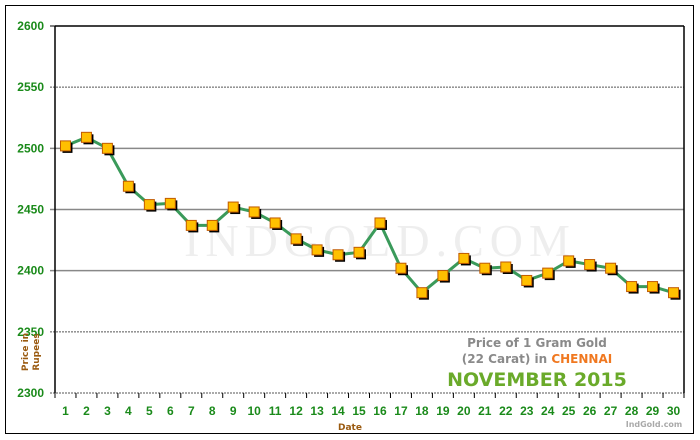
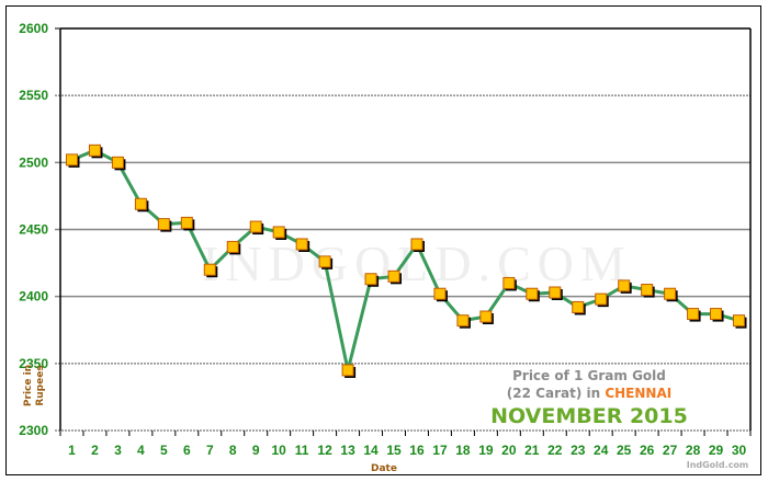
7: 2437 -> 2420
13: 2417 -> 2345
19: 2396 -> 2385
